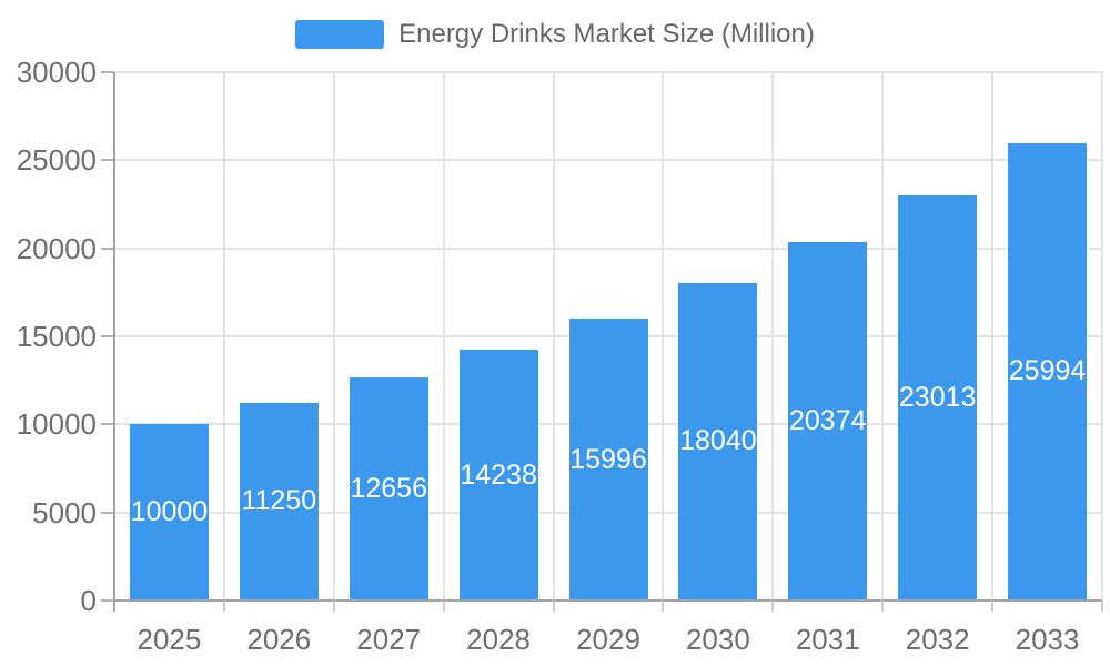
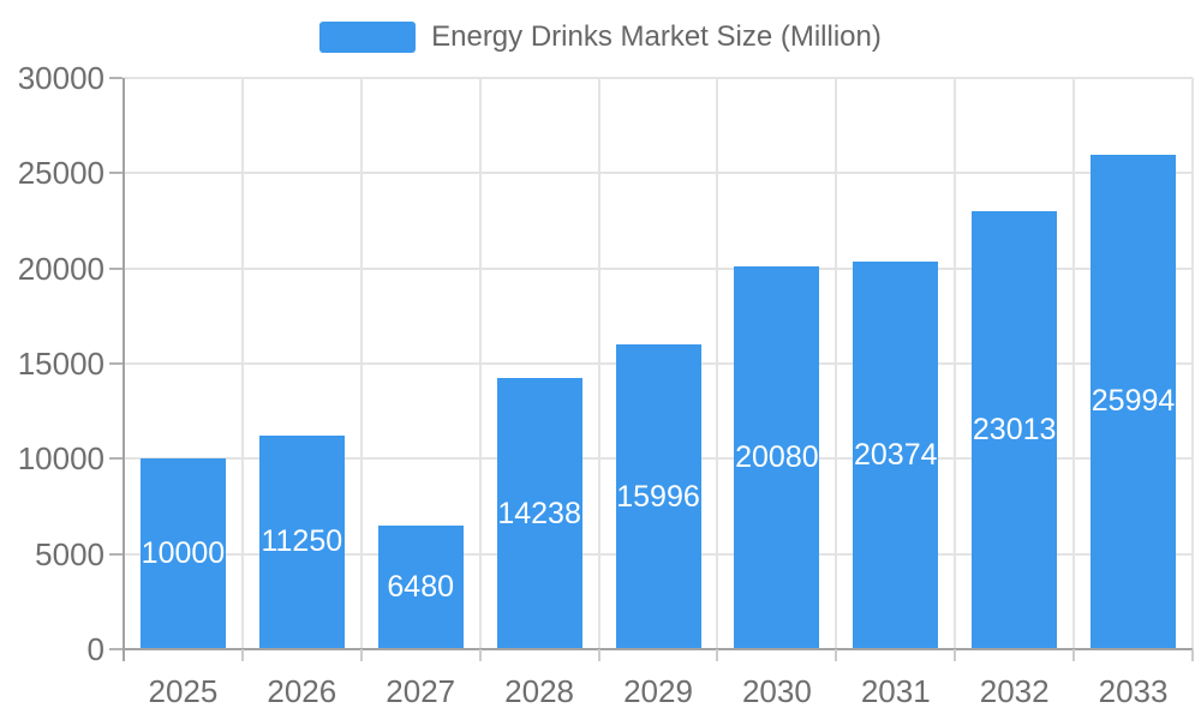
2027: 12656 -> 6480
2030: 18040 -> 20080
